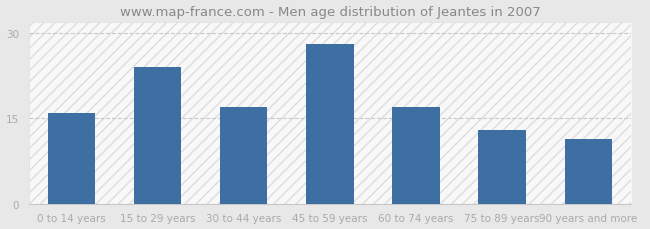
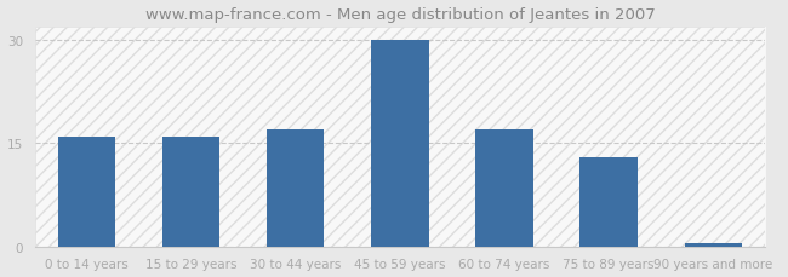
15 to 29 years: 24.0 -> 16.0
45 to 59 years: 28.0 -> 30.0
90 years and more: 11.4 -> 0.5
